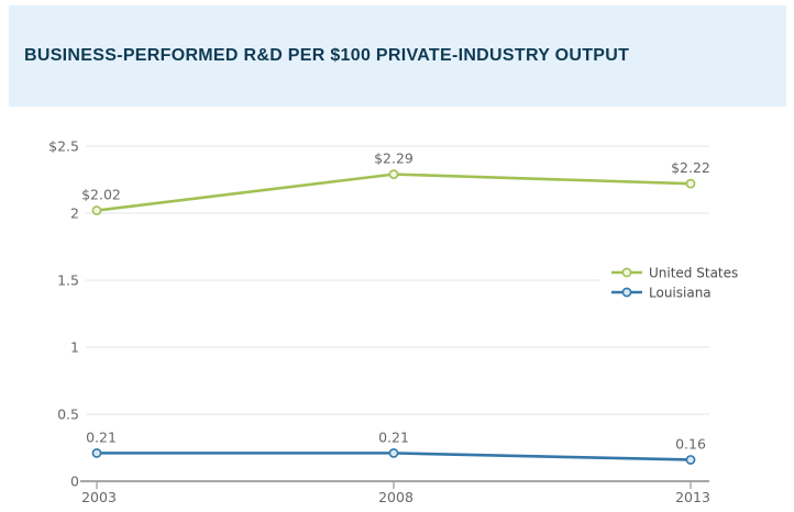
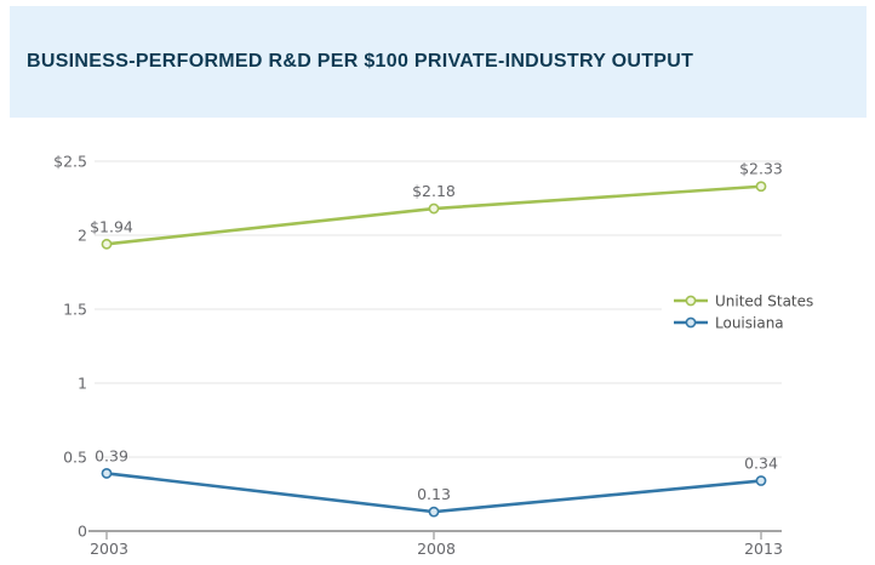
United States/2003: $2.02 -> $1.94
Louisiana/2003: 0.21 -> 0.39
United States/2008: $2.29 -> $2.18
Louisiana/2008: 0.21 -> 0.13
United States/2013: $2.22 -> $2.33
Louisiana/2013: 0.16 -> 0.34
